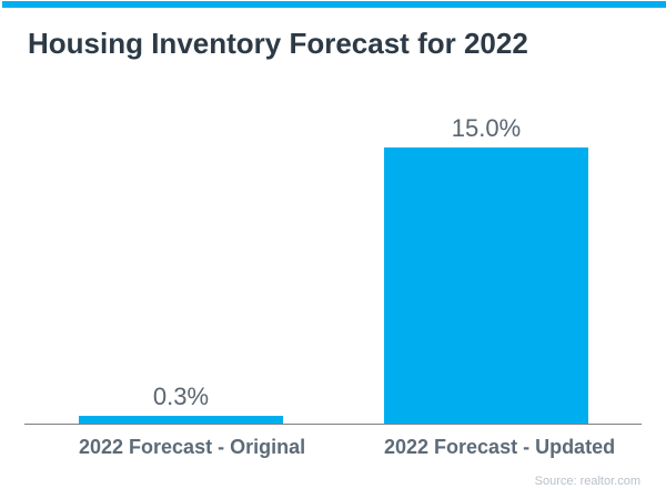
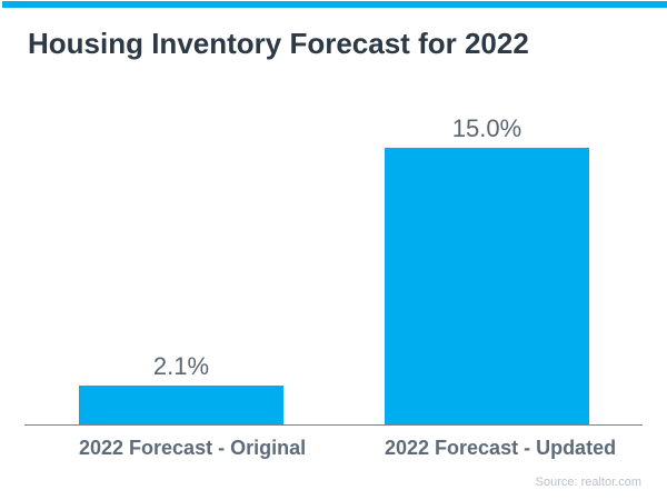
2022 Forecast - Original: 0.3% -> 2.1%
